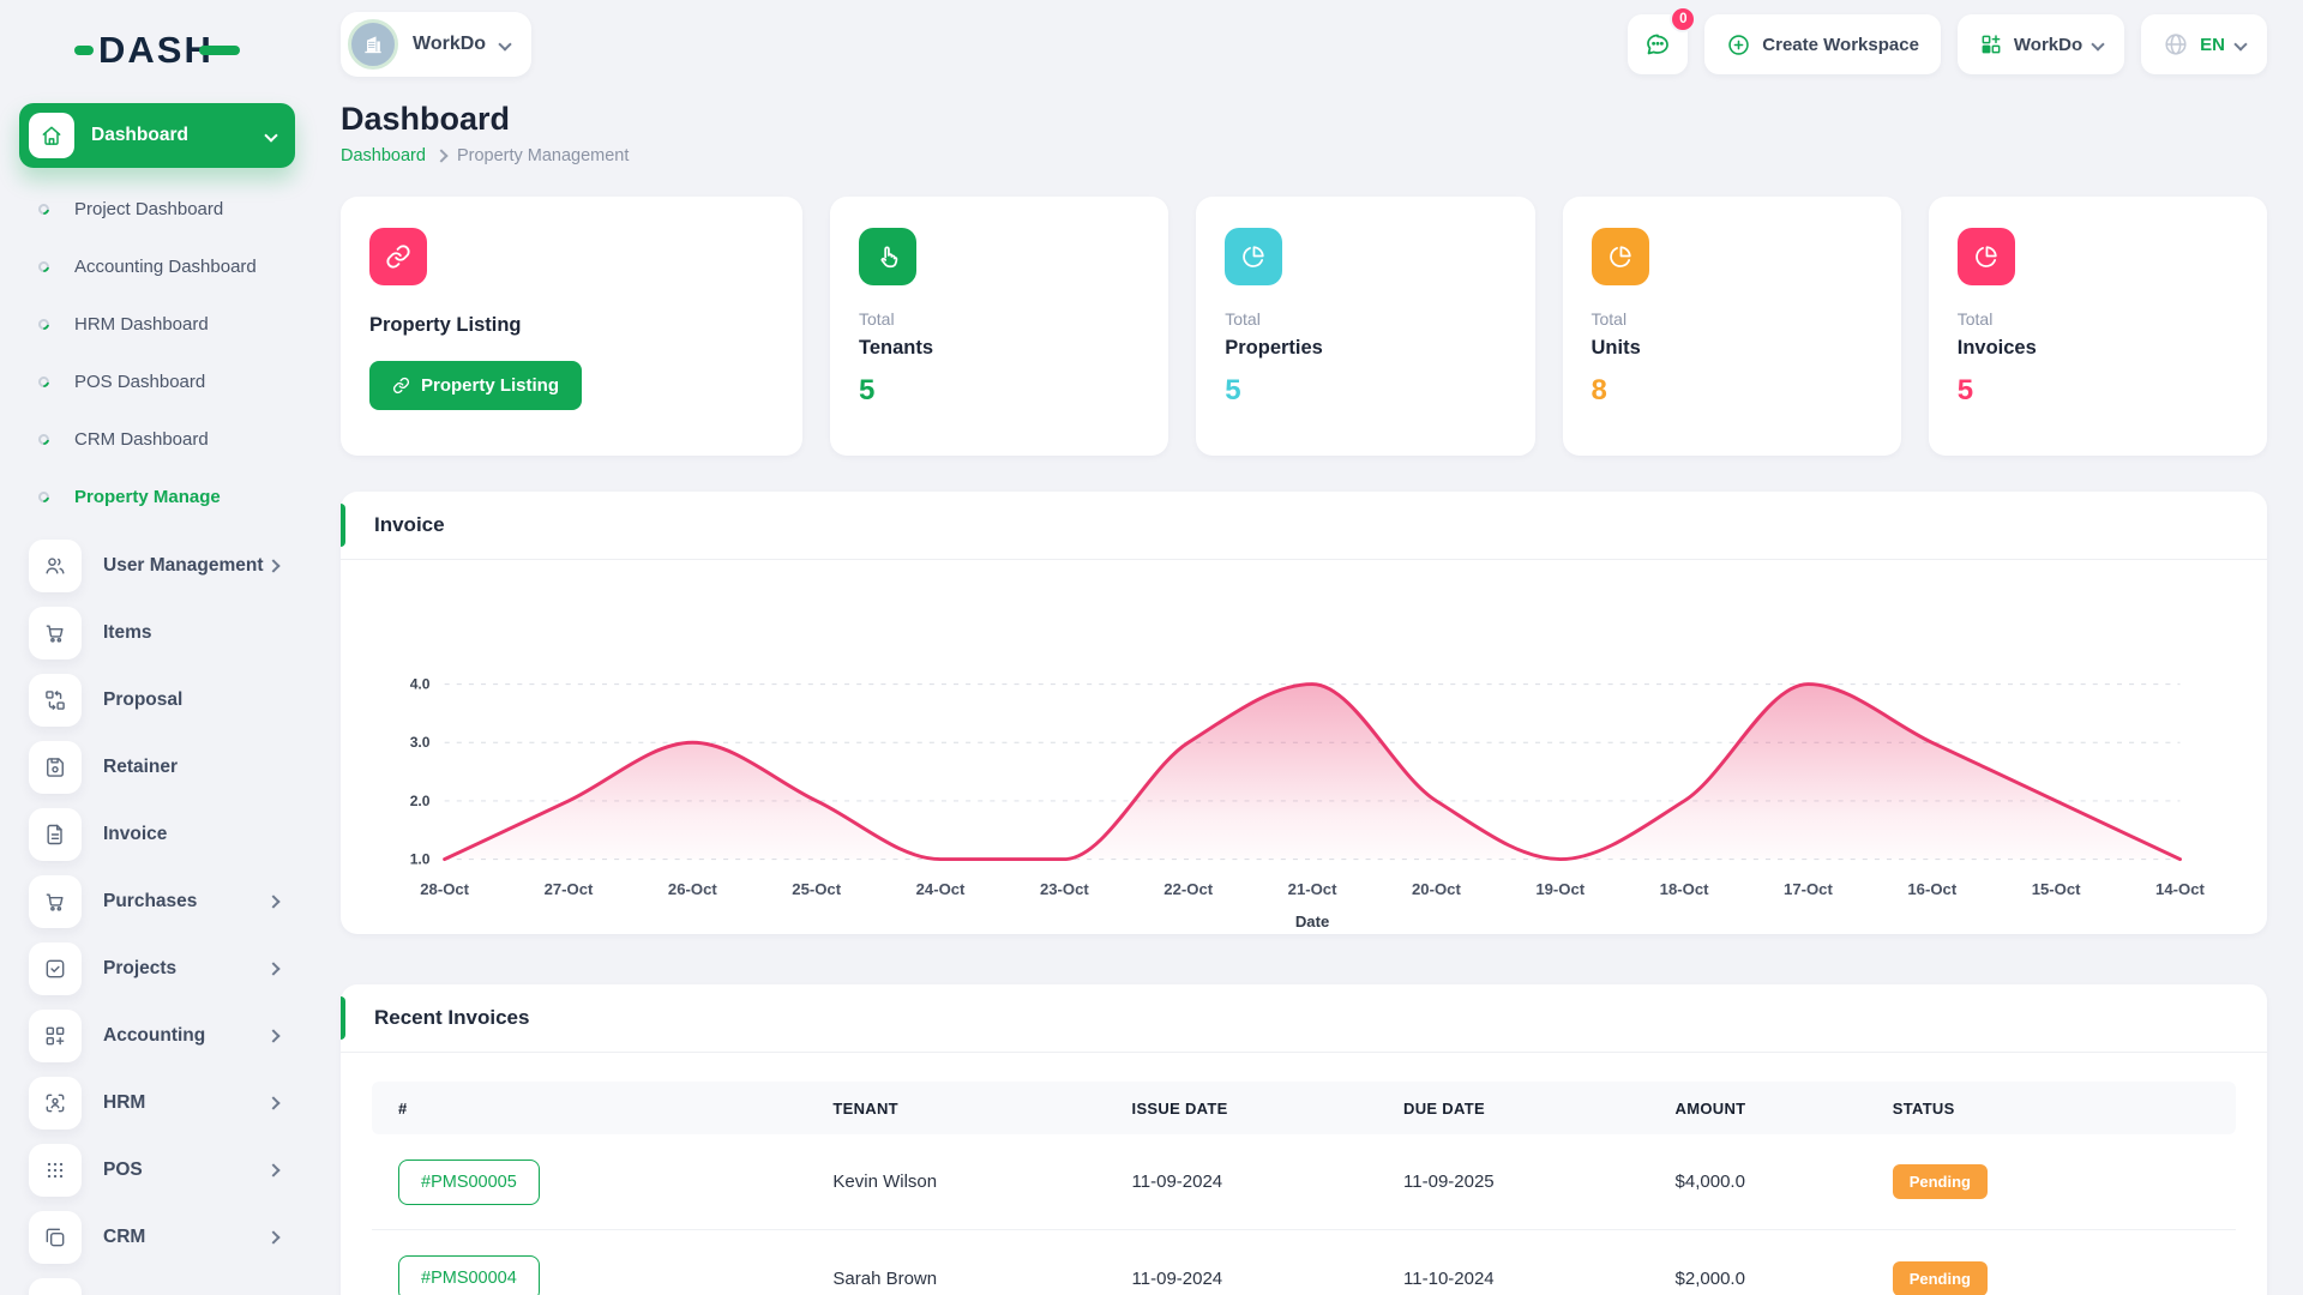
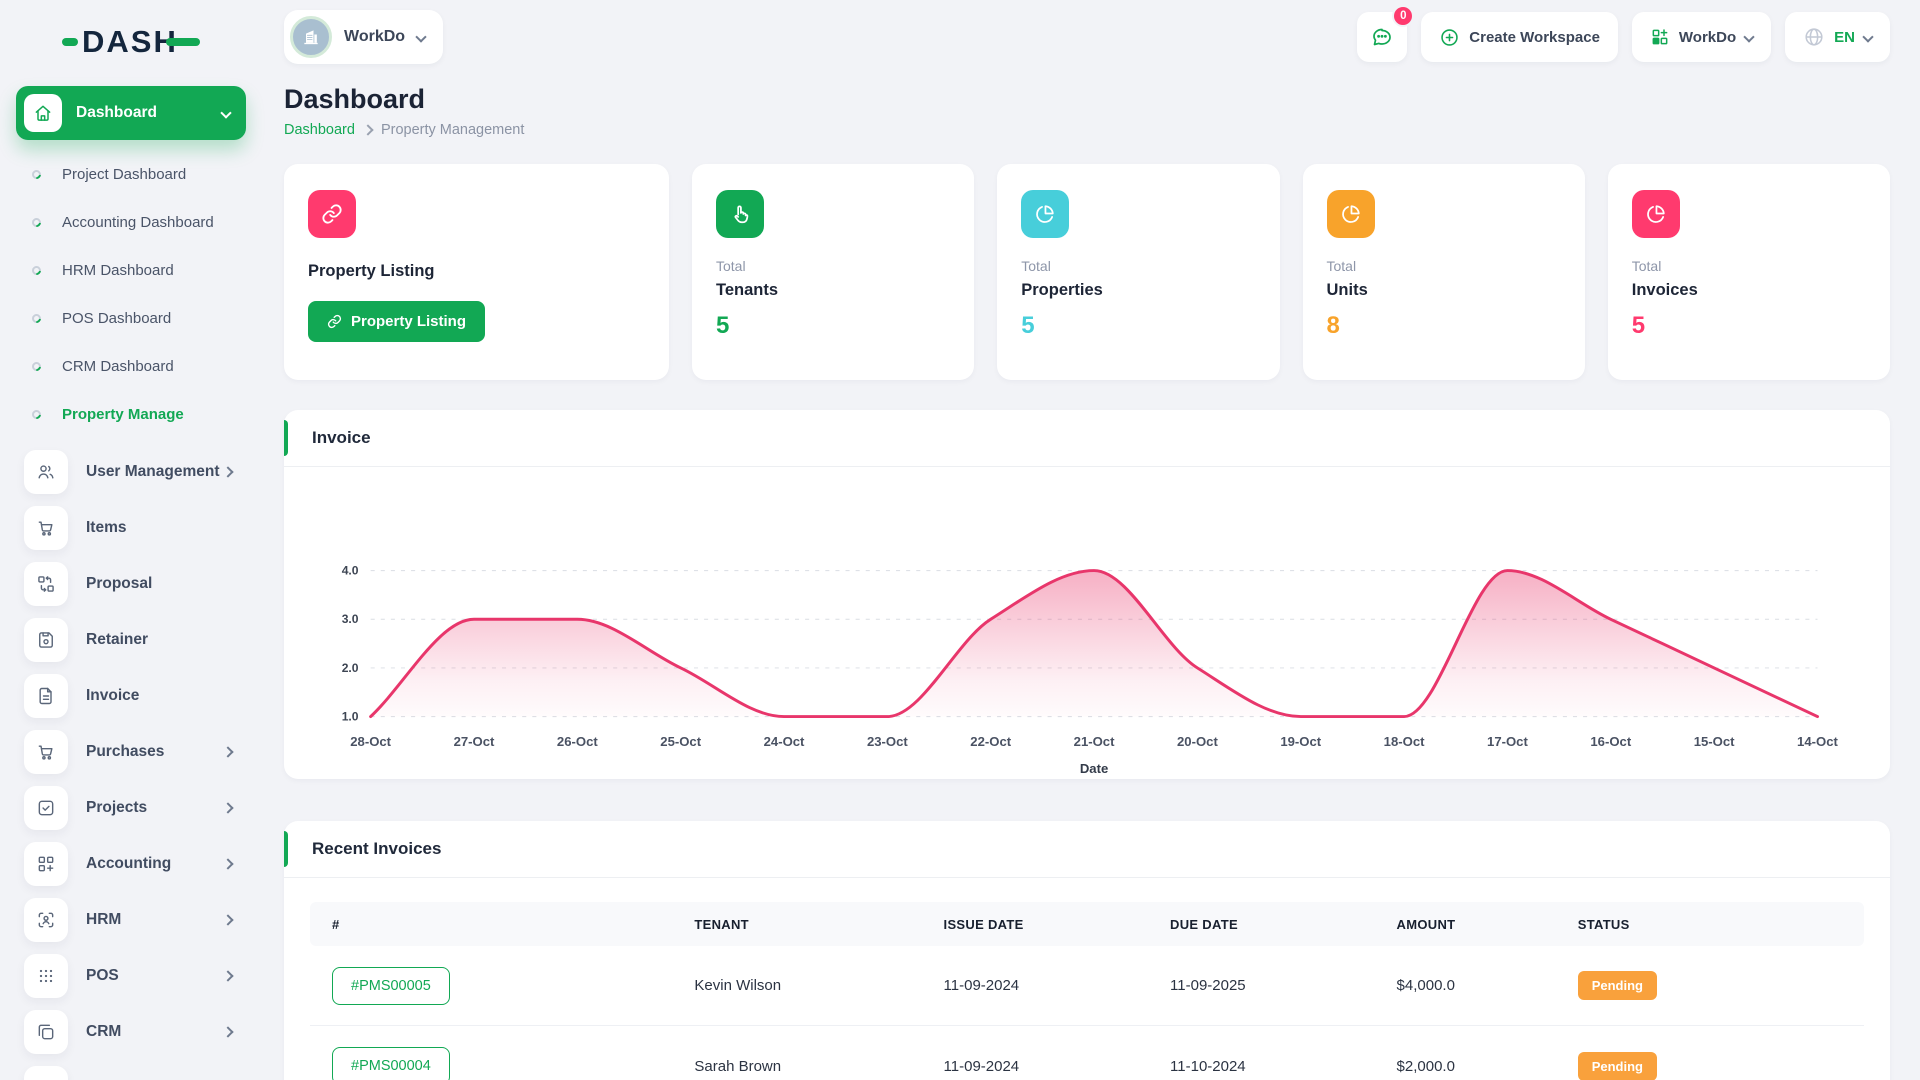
27-Oct: 2 -> 3
18-Oct: 2 -> 1
